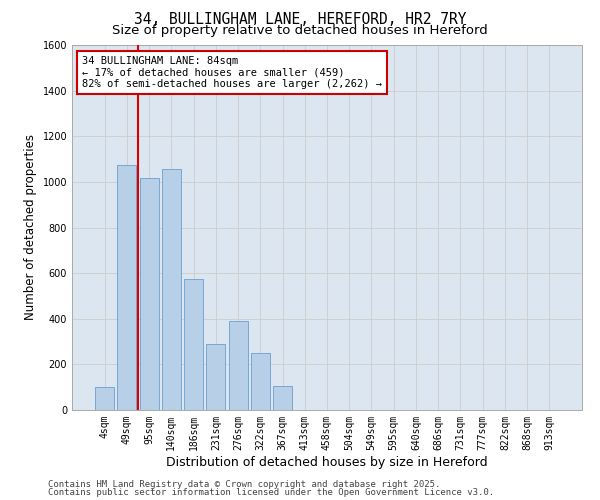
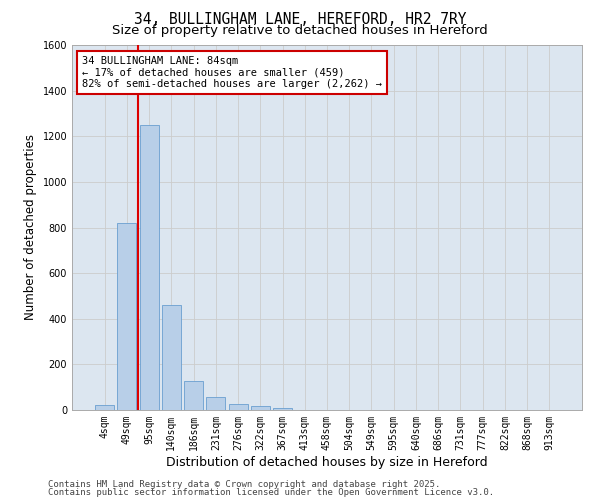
4sqm: 100 -> 22
49sqm: 1075 -> 820
95sqm: 1015 -> 1250
140sqm: 1055 -> 460
186sqm: 575 -> 125
231sqm: 290 -> 58
276sqm: 390 -> 28
322sqm: 250 -> 18
367sqm: 105 -> 10
